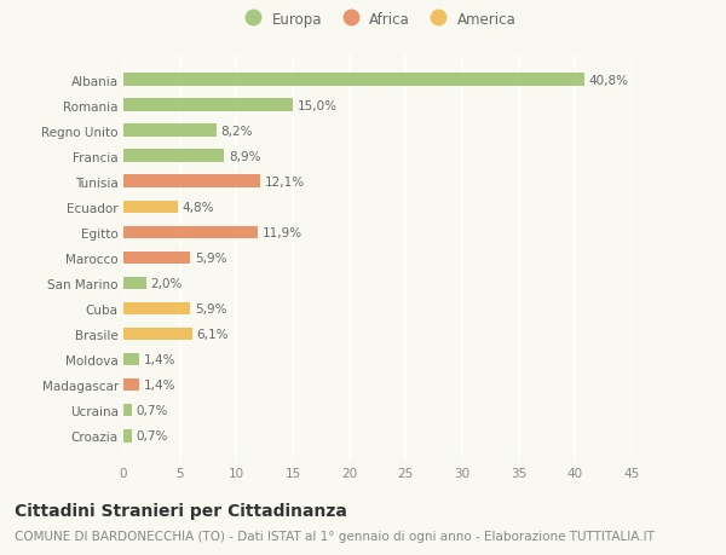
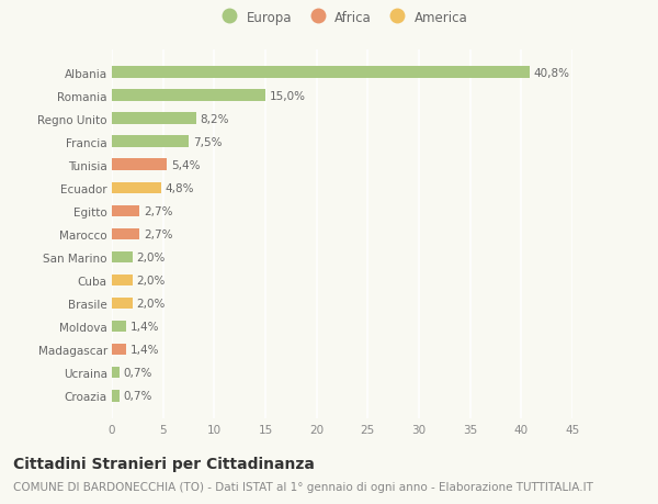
Francia: 8,9% -> 7,5%
Tunisia: 12,1% -> 5,4%
Egitto: 11,9% -> 2,7%
Marocco: 5,9% -> 2,7%
Cuba: 5,9% -> 2,0%
Brasile: 6,1% -> 2,0%
